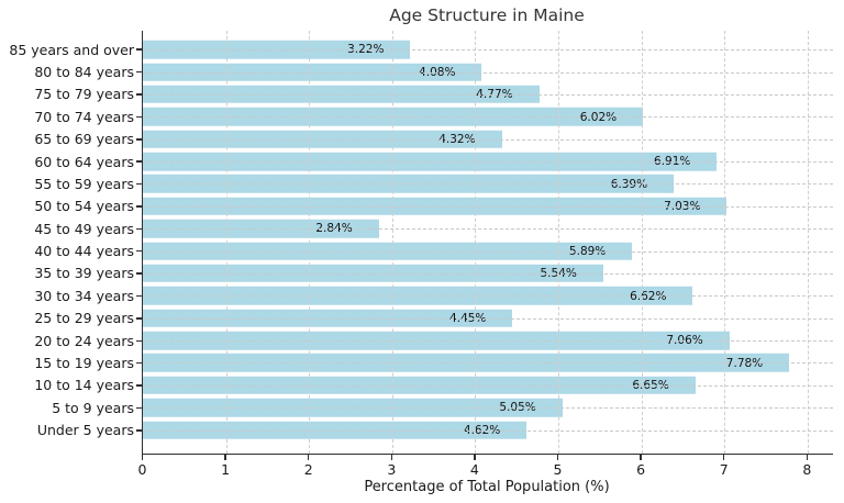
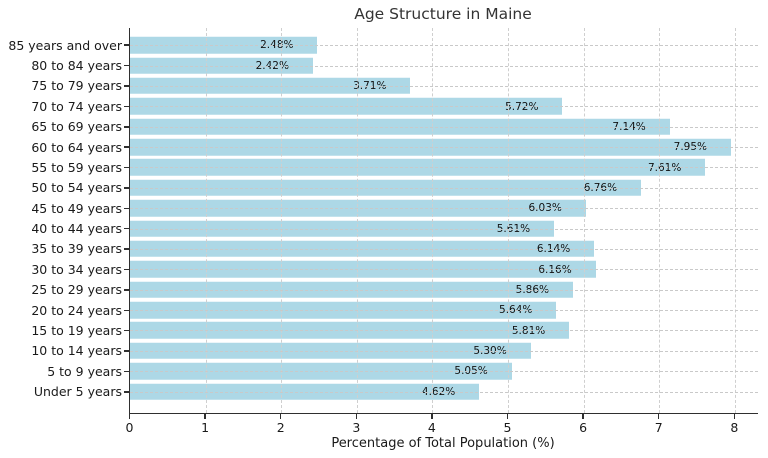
85 years and over: 3.22% -> 2.48%
80 to 84 years: 4.08% -> 2.42%
75 to 79 years: 4.77% -> 3.71%
70 to 74 years: 6.02% -> 5.72%
65 to 69 years: 4.32% -> 7.14%
60 to 64 years: 6.91% -> 7.95%
55 to 59 years: 6.39% -> 7.61%
50 to 54 years: 7.03% -> 6.76%
45 to 49 years: 2.84% -> 6.03%
40 to 44 years: 5.89% -> 5.61%
35 to 39 years: 5.54% -> 6.14%
30 to 34 years: 6.62% -> 6.16%
25 to 29 years: 4.45% -> 5.86%
20 to 24 years: 7.06% -> 5.64%
15 to 19 years: 7.78% -> 5.81%
10 to 14 years: 6.65% -> 5.30%
